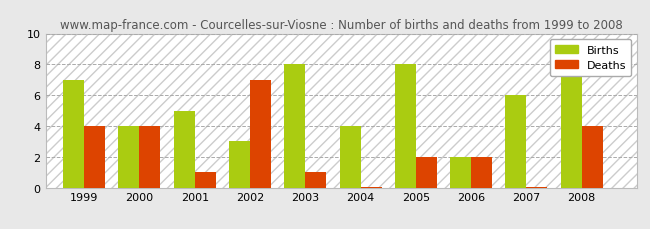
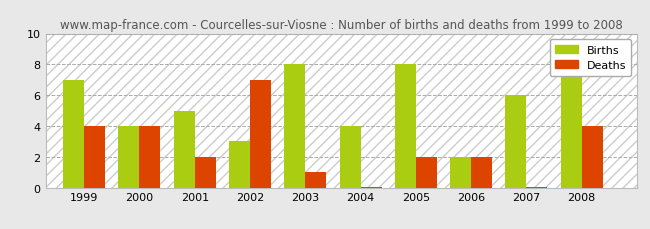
Deaths/2001: 1.0 -> 2.0
